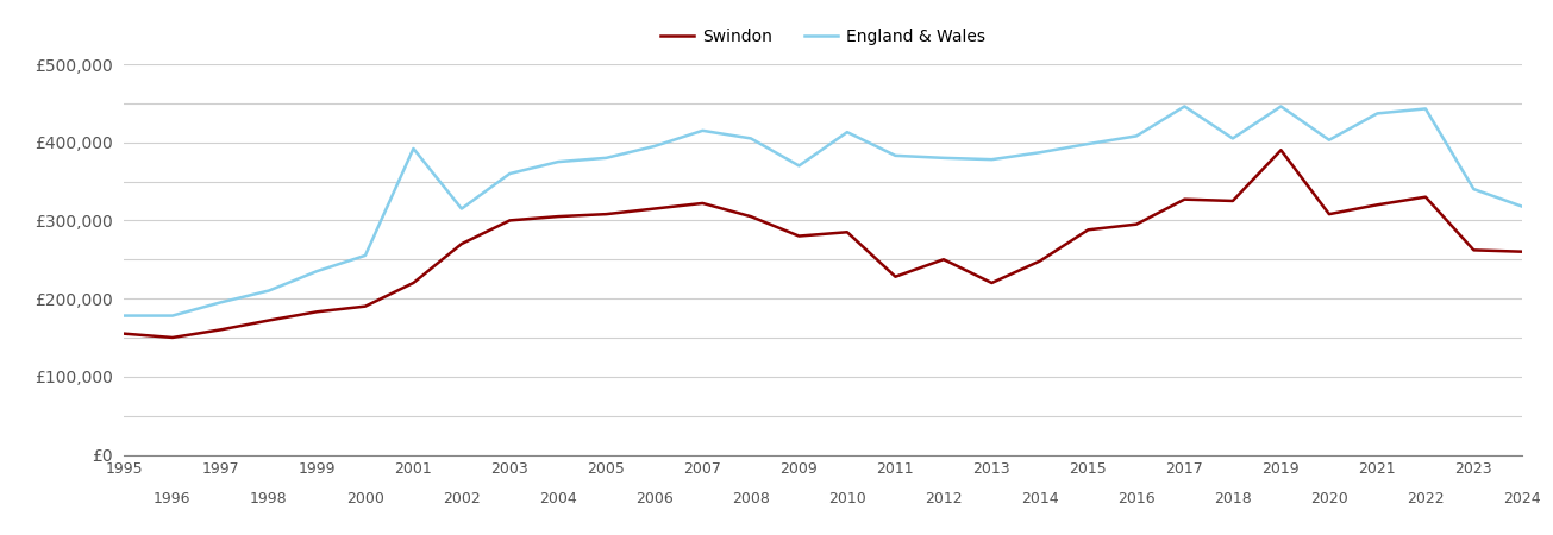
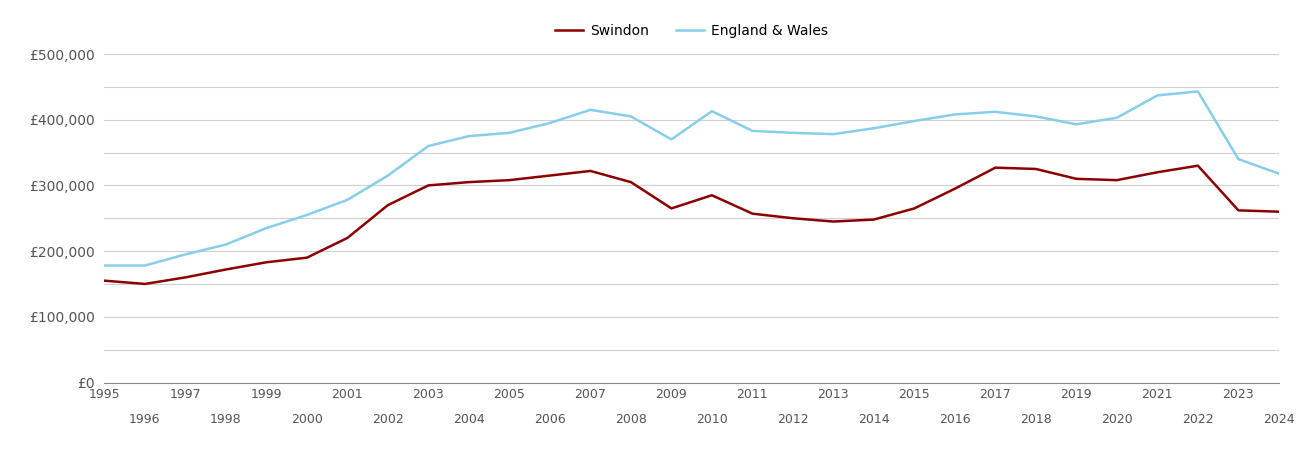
England & Wales/2001: £392,000 -> £278,000
Swindon/2009: £280,000 -> £265,000
Swindon/2011: £228,000 -> £257,000
Swindon/2013: £220,000 -> £245,000
Swindon/2015: £288,000 -> £265,000
England & Wales/2017: £446,000 -> £412,000
Swindon/2019: £390,000 -> £310,000
England & Wales/2019: £446,000 -> £393,000
